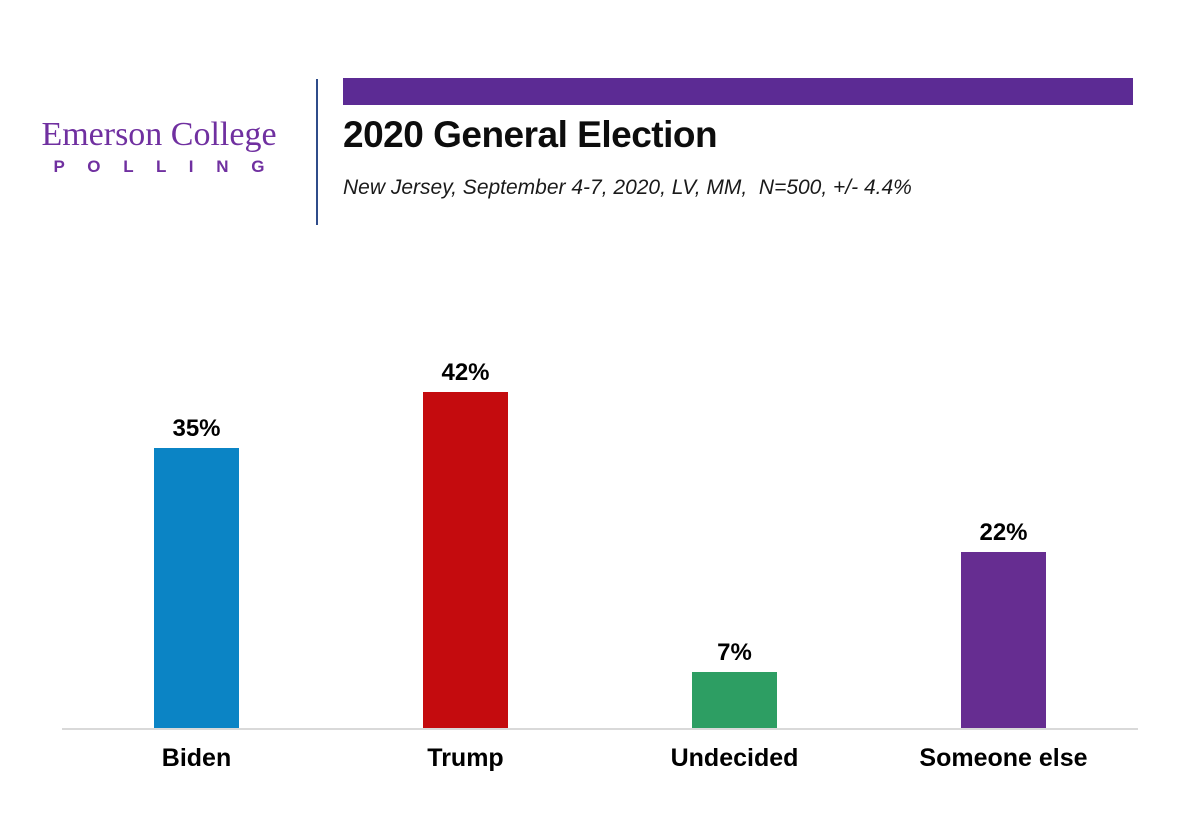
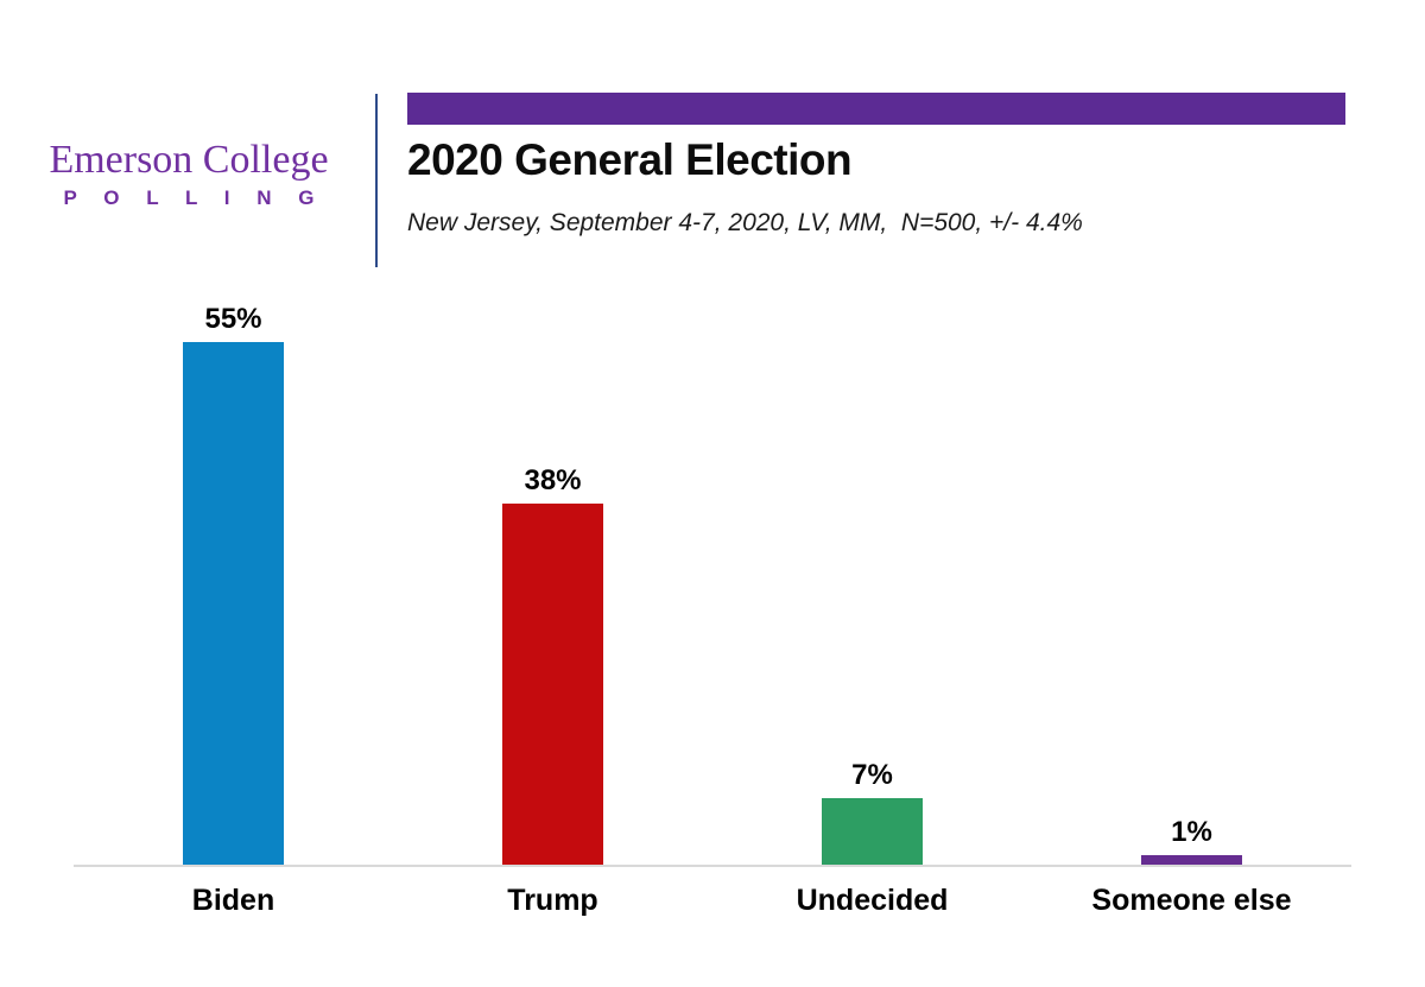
Biden: 35% -> 55%
Trump: 42% -> 38%
Someone else: 22% -> 1%
